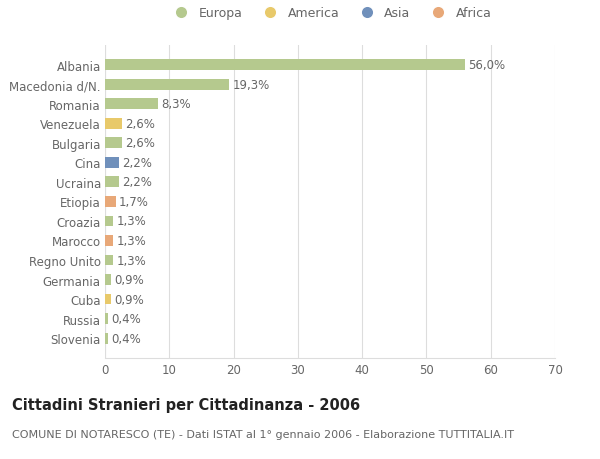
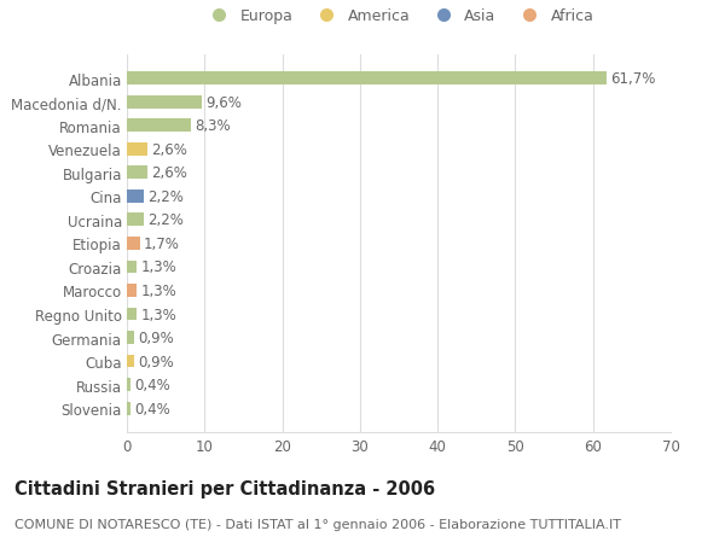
Albania: 56,0% -> 61,7%
Macedonia d/N.: 19,3% -> 9,6%
